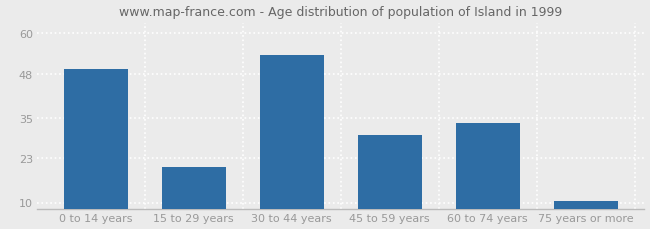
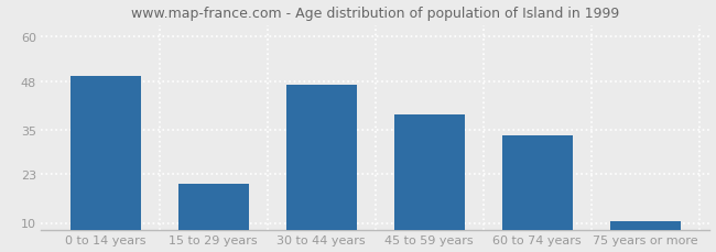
30 to 44 years: 53.5 -> 47.0
45 to 59 years: 30.0 -> 39.0
